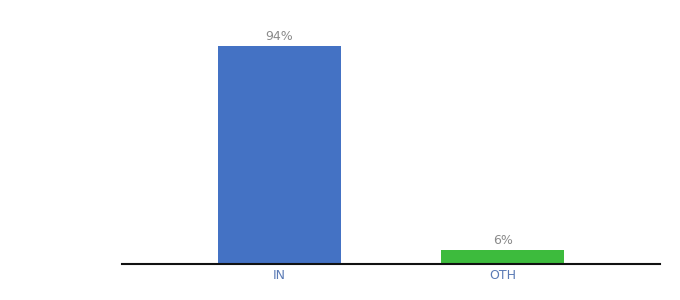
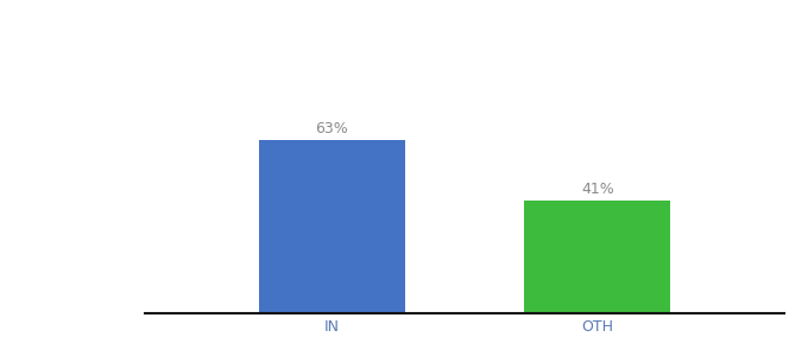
IN: 94% -> 63%
OTH: 6% -> 41%
